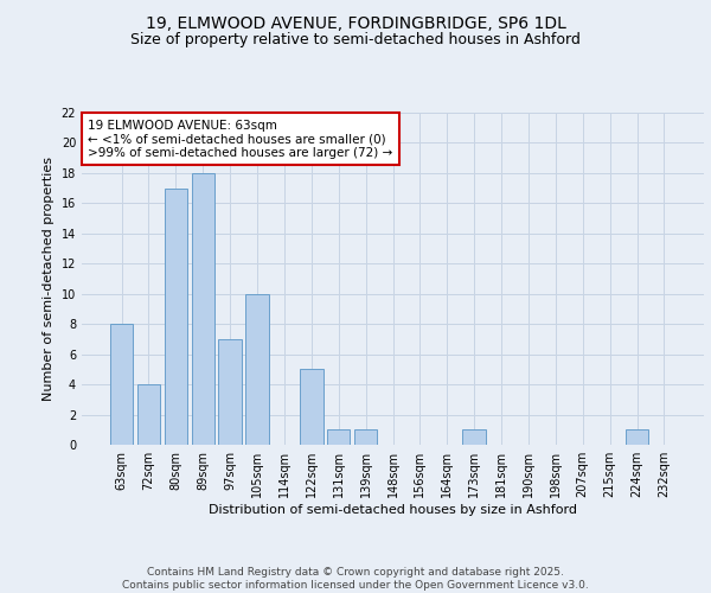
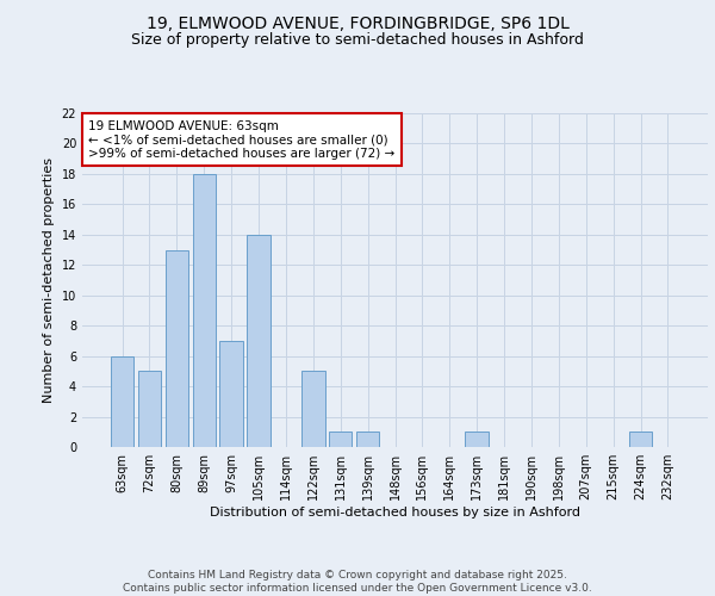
63sqm: 8 -> 6
72sqm: 4 -> 5
80sqm: 17 -> 13
105sqm: 10 -> 14
